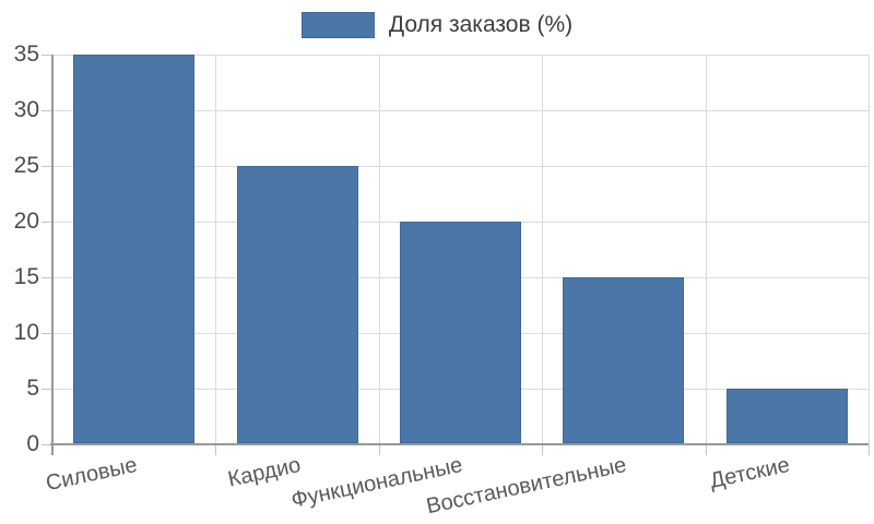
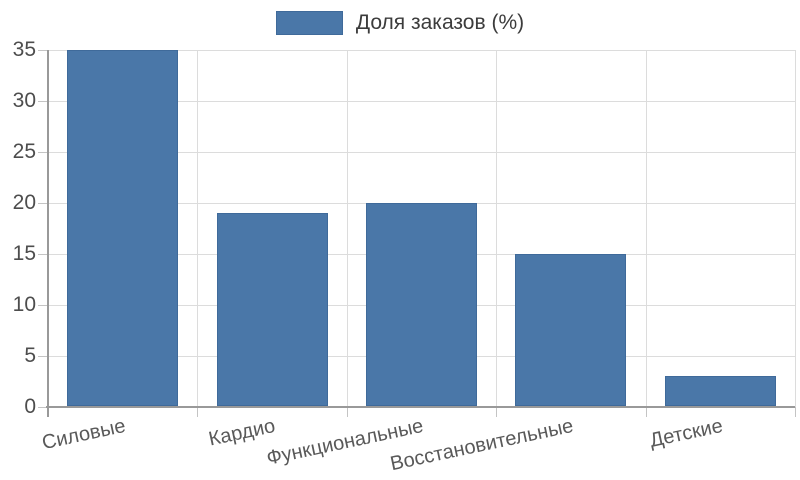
Кардио: 25 -> 19
Детские: 5 -> 3
